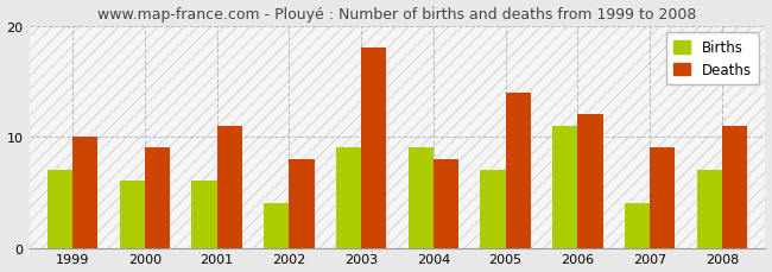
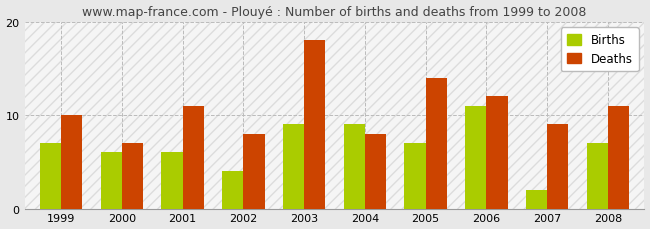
Deaths/2000: 9 -> 7
Births/2007: 4 -> 2
